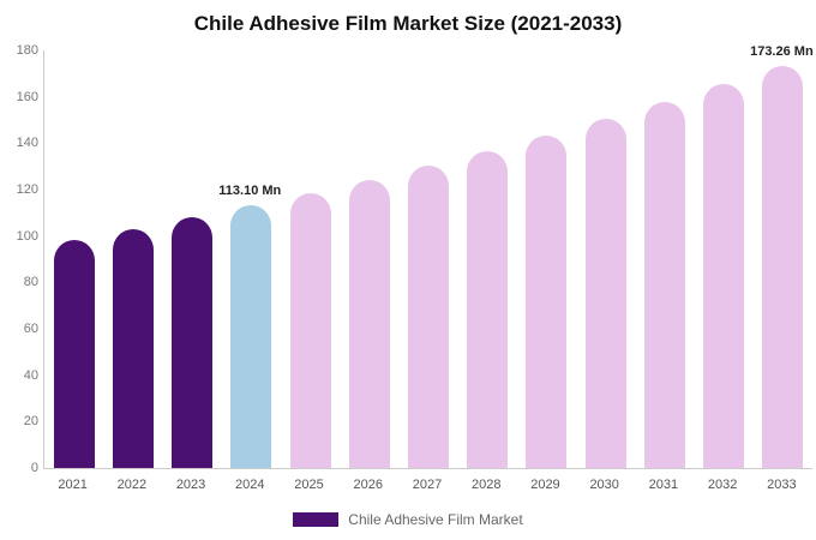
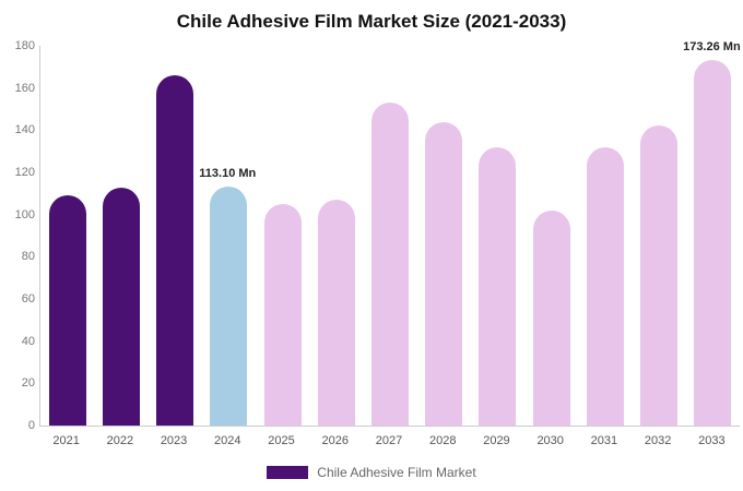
2021: 98 -> 109
2022: 103 -> 113
2023: 108 -> 166
2025: 119 -> 105
2026: 124 -> 107
2027: 130 -> 153
2028: 137 -> 144
2029: 143 -> 132
2030: 150 -> 102
2031: 158 -> 132
2032: 165 -> 142
